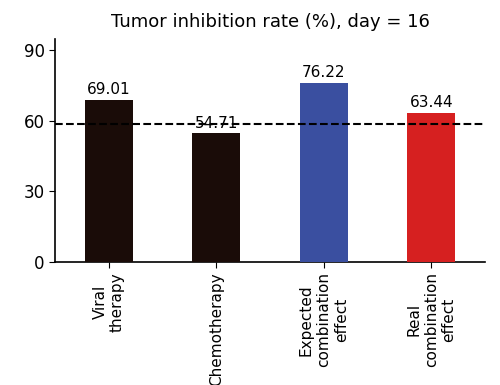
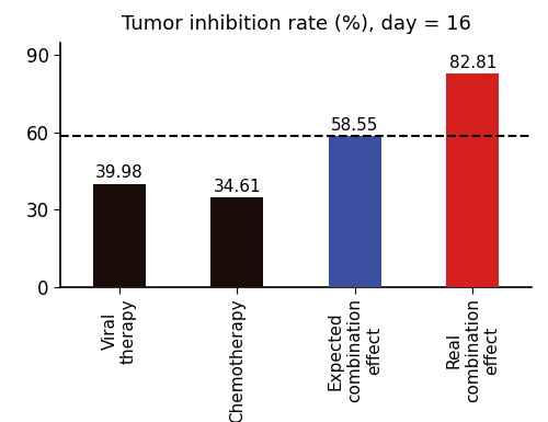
Viral therapy: 69.01 -> 39.98
Chemotherapy: 54.71 -> 34.61
Expected combination effect: 76.22 -> 58.55
Real combination effect: 63.44 -> 82.81
